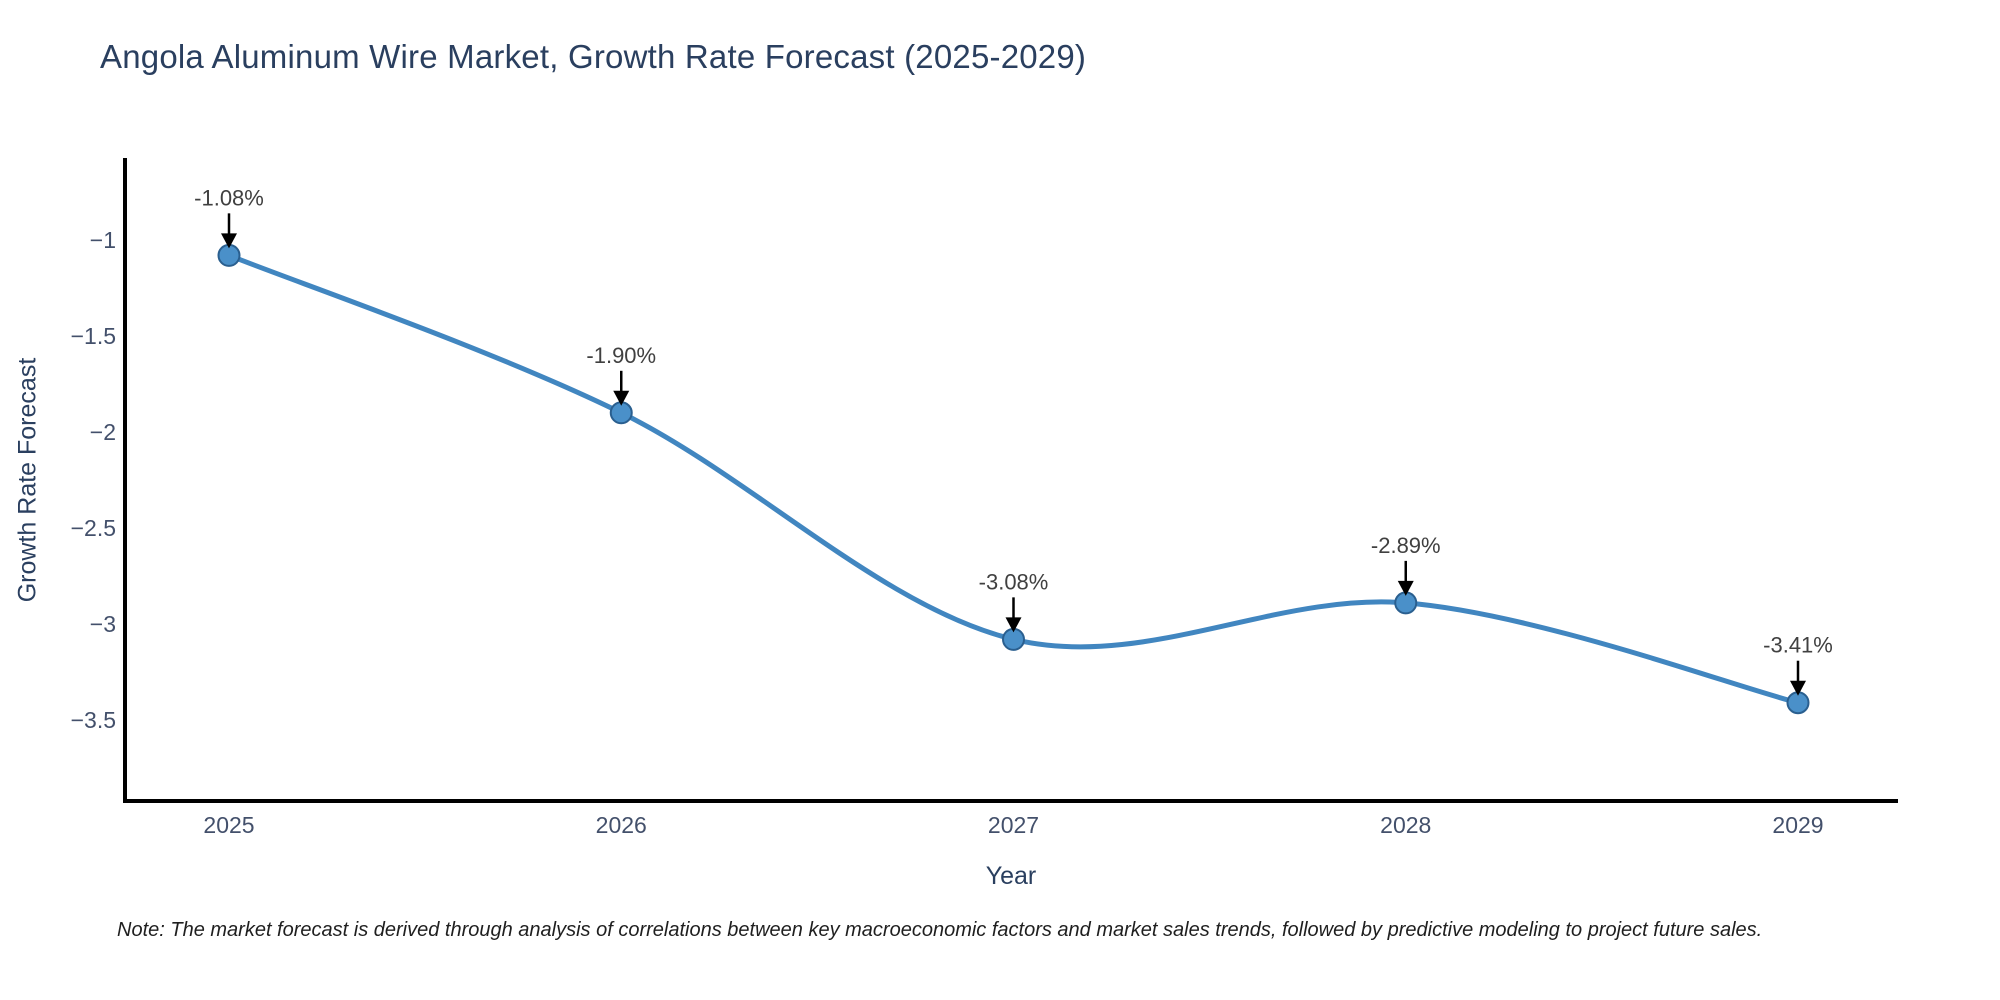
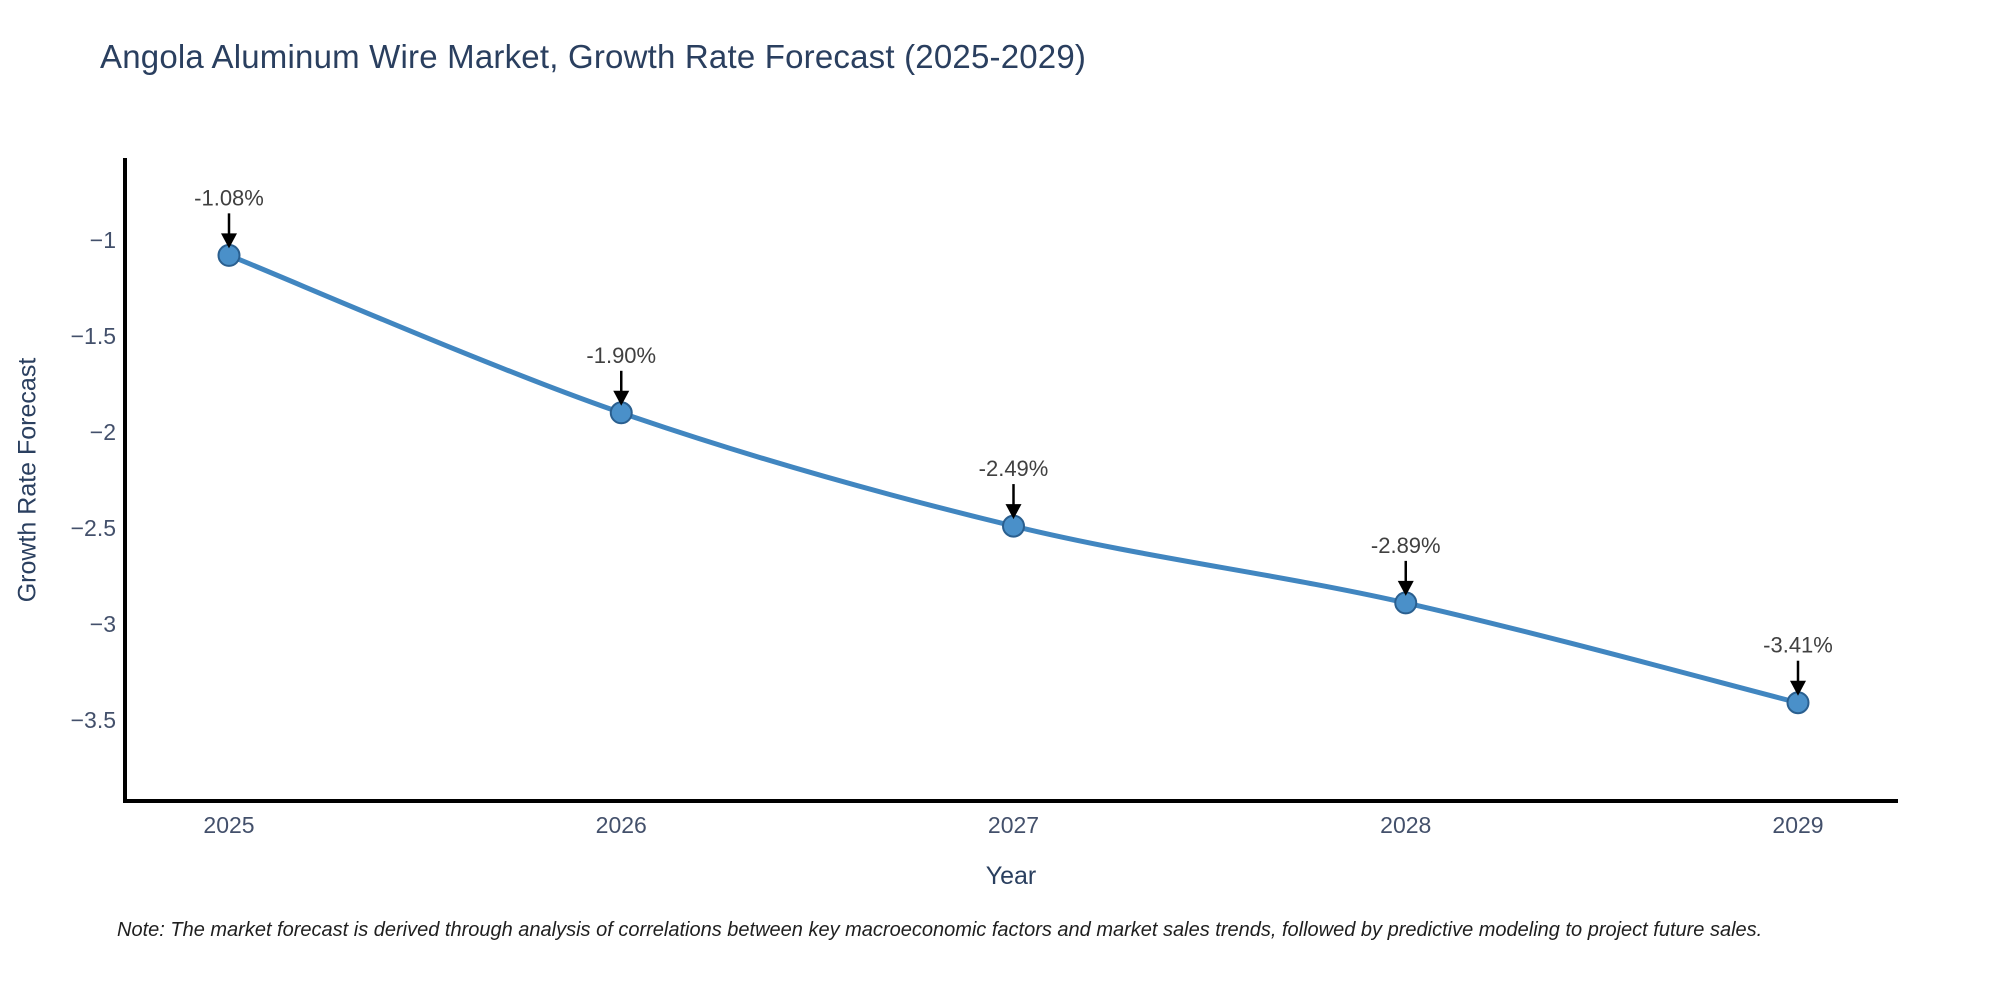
2027: -3.08% -> -2.49%
